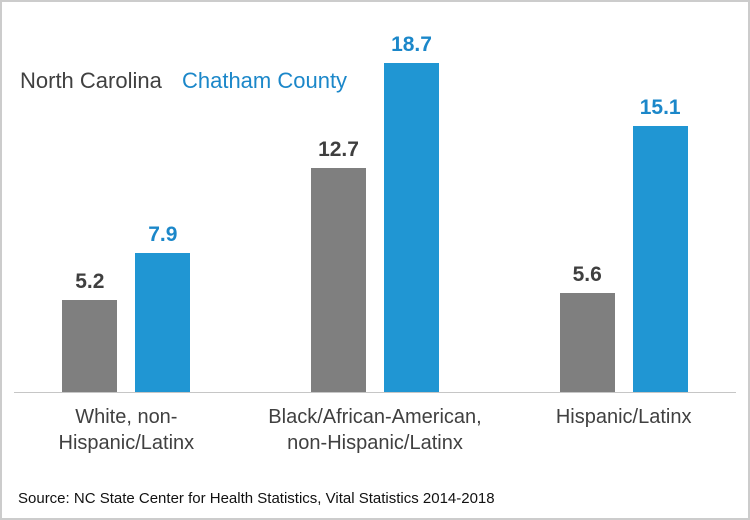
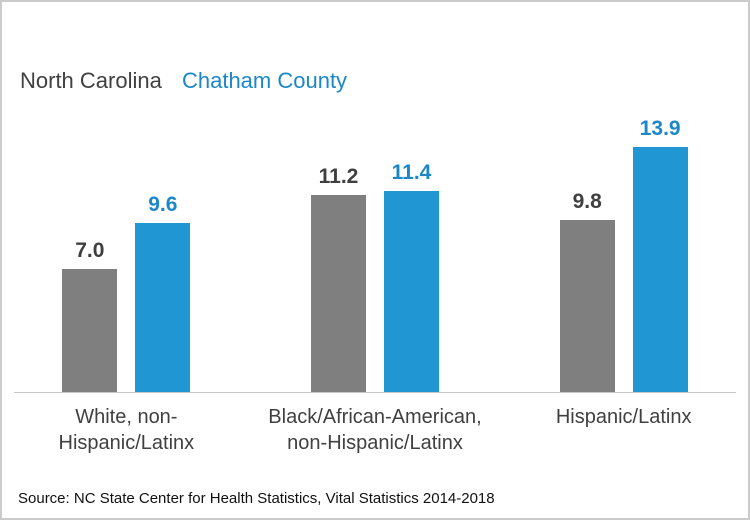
North Carolina/White, non- Hispanic/Latinx: 5.2 -> 7.0
Chatham County/White, non- Hispanic/Latinx: 7.9 -> 9.6
North Carolina/Black/African-American, non-Hispanic/Latinx: 12.7 -> 11.2
Chatham County/Black/African-American, non-Hispanic/Latinx: 18.7 -> 11.4
North Carolina/Hispanic/Latinx: 5.6 -> 9.8
Chatham County/Hispanic/Latinx: 15.1 -> 13.9
